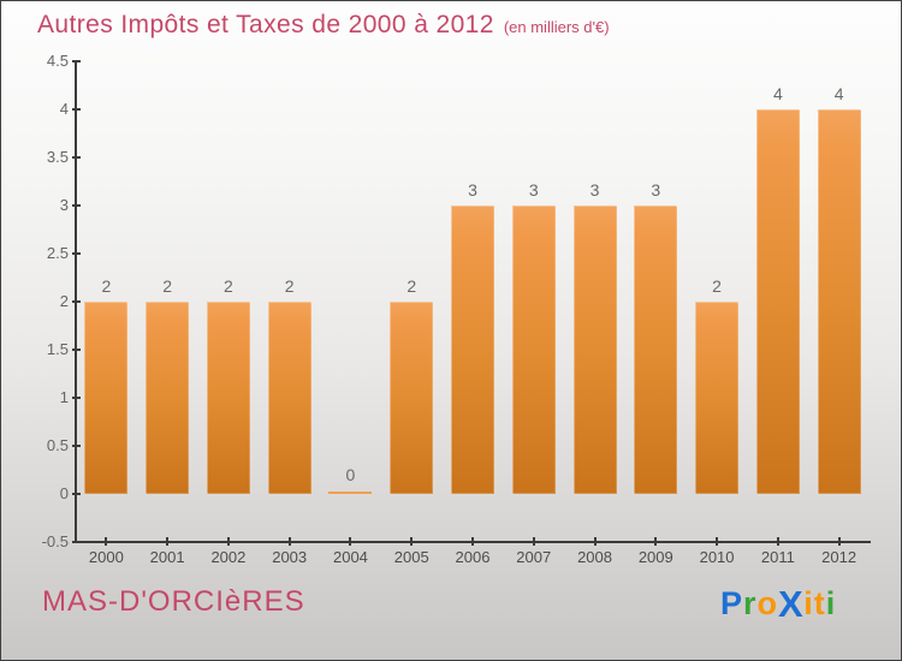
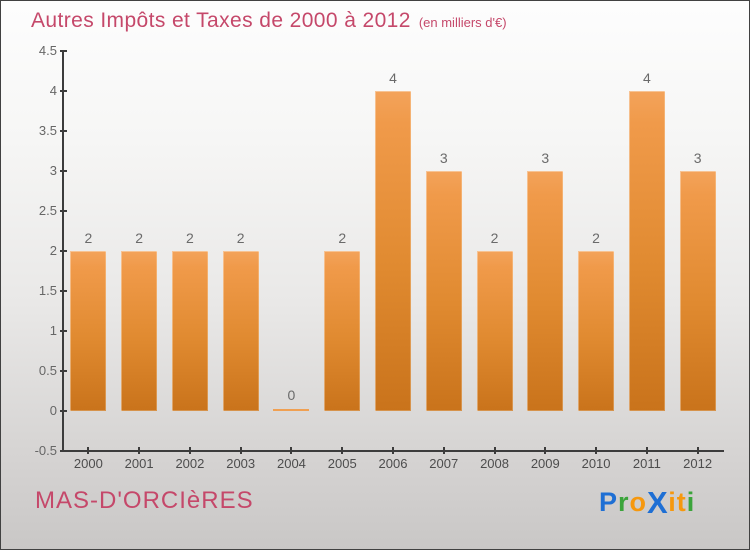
2006: 3 -> 4
2008: 3 -> 2
2012: 4 -> 3
